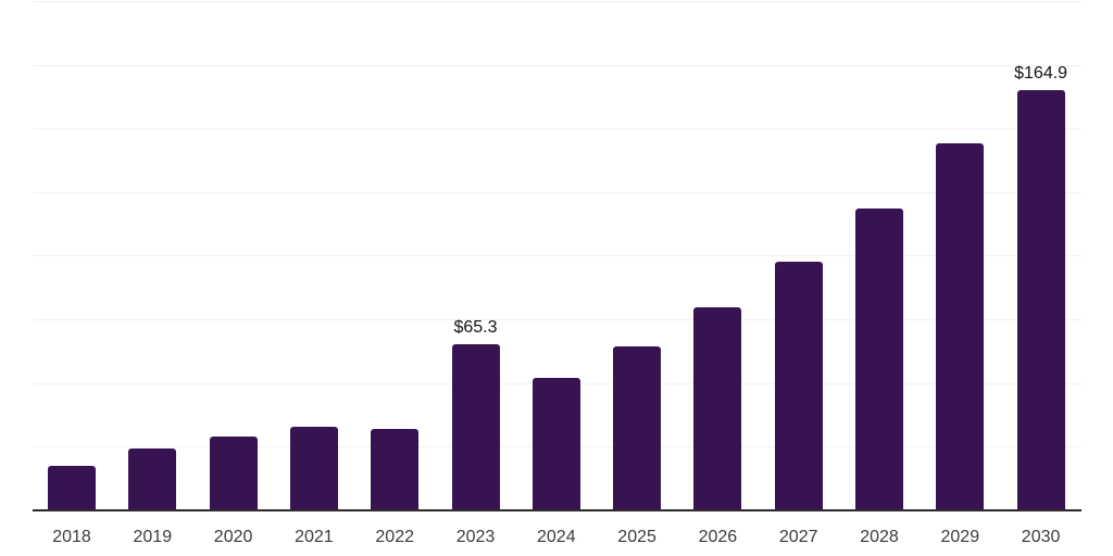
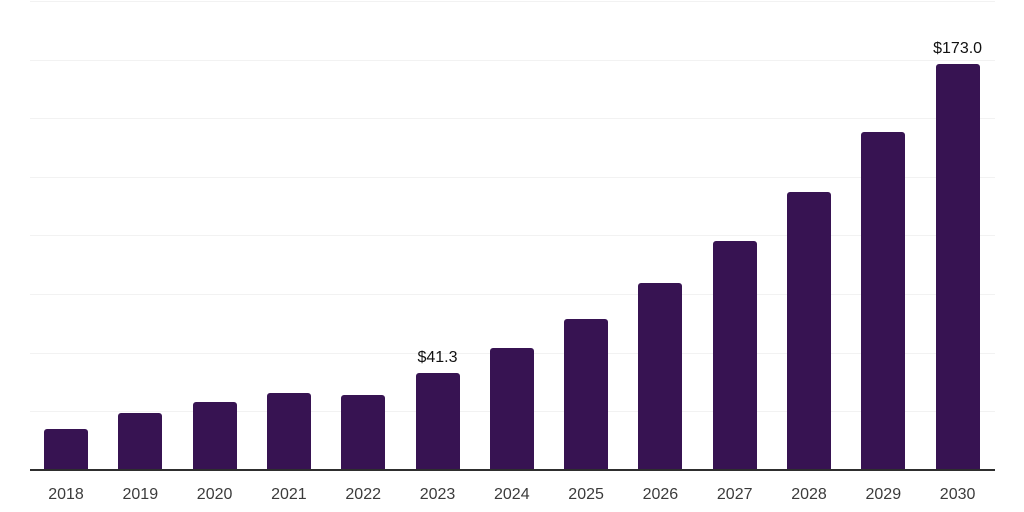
2023: $65.3 -> $41.3
2030: $164.9 -> $173.0
